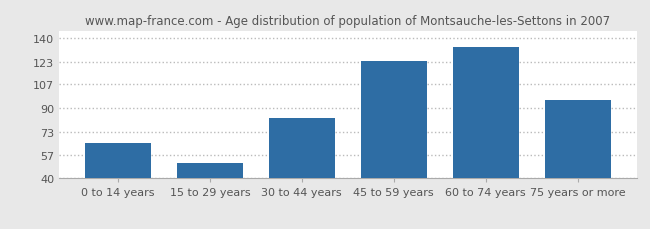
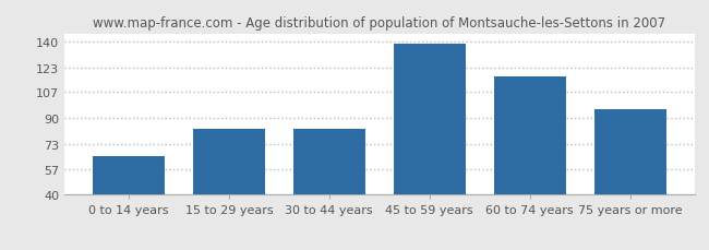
15 to 29 years: 51 -> 83
45 to 59 years: 124 -> 139
60 to 74 years: 134 -> 117
